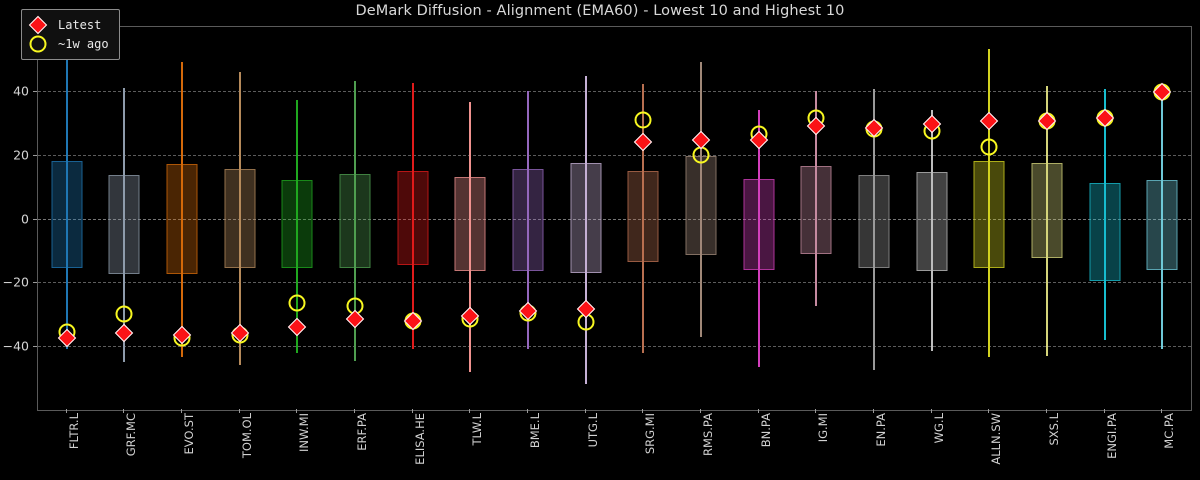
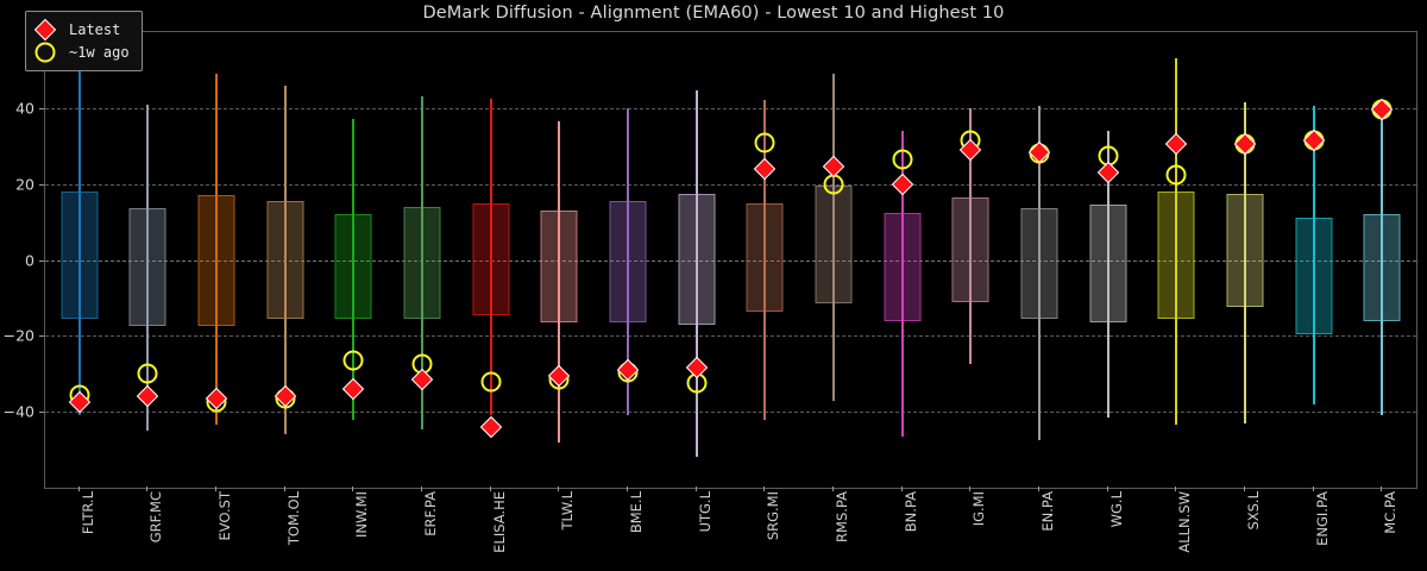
Latest/ELISA.HE: -32 -> -44
Latest/BN.PA: 24 -> 20
Latest/WG.L: 30 -> 23
